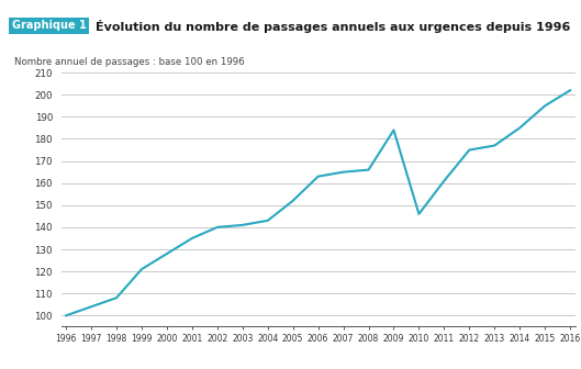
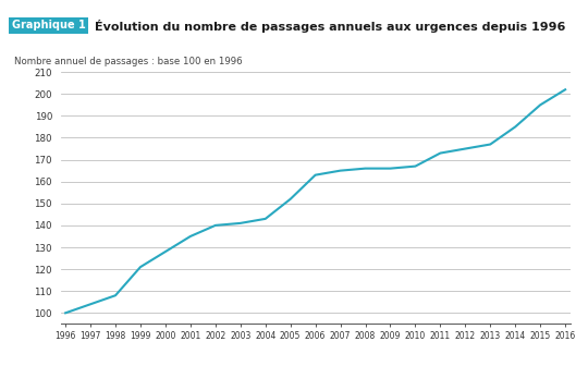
2009: 184 -> 166
2010: 146 -> 167
2011: 161 -> 173
